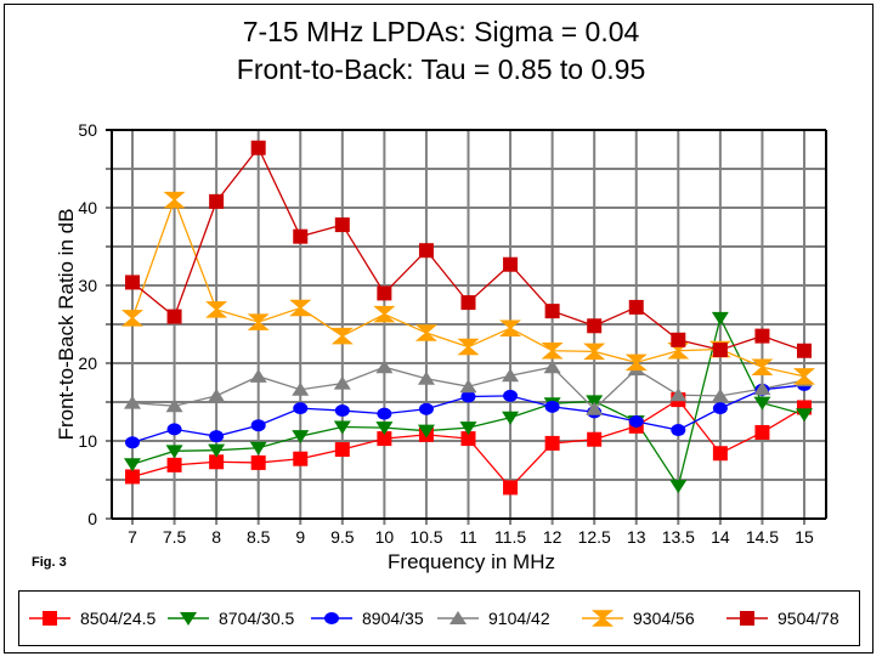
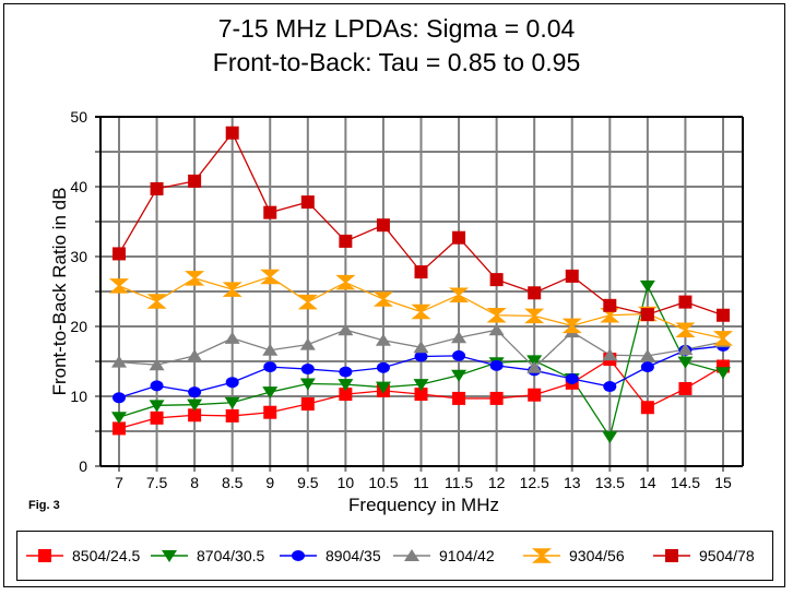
9304/56/7.5: 41 -> 24
9504/78/7.5: 26 -> 40
9504/78/10: 29 -> 32
8504/24.5/11.5: 4 -> 10
